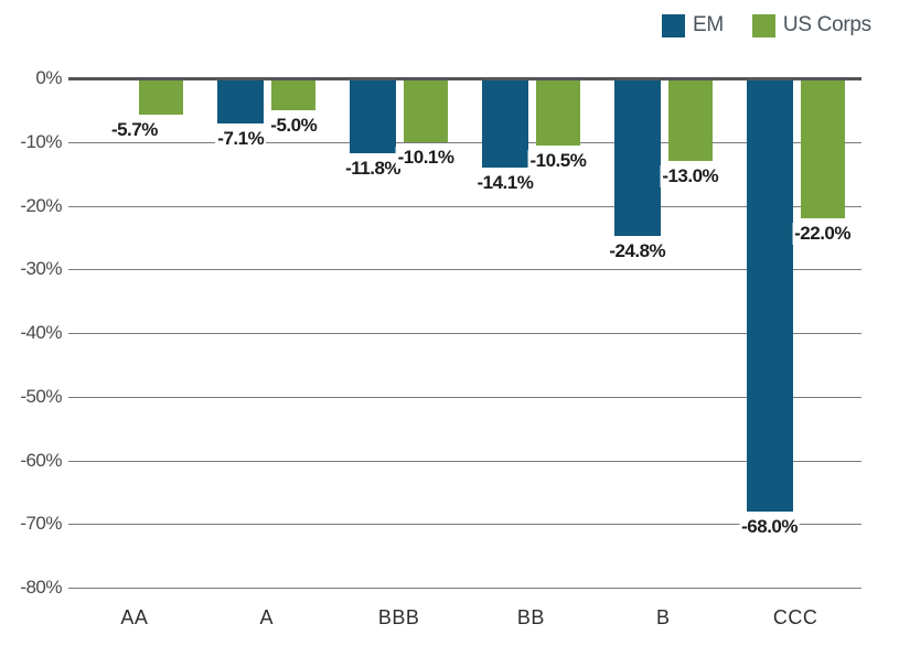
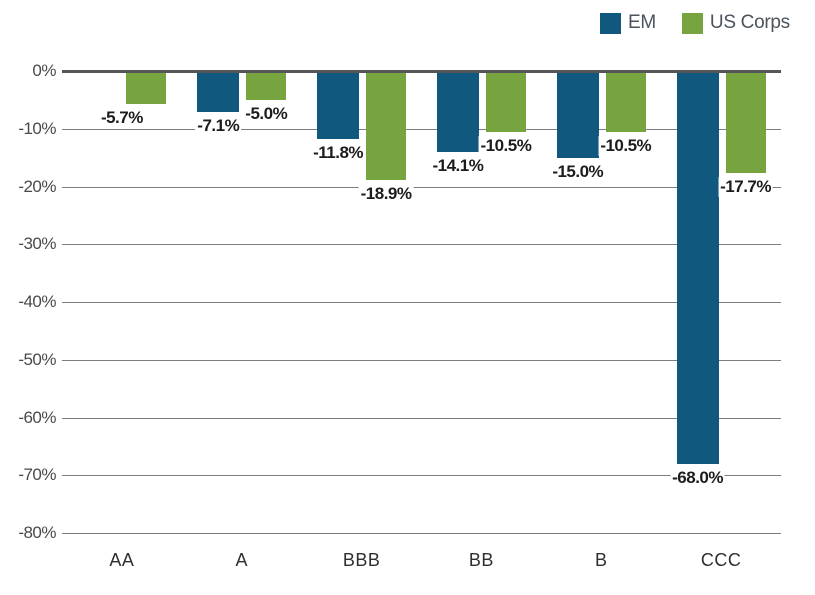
US Corps/BBB: -10.1% -> -18.9%
EM/B: -24.8% -> -15.0%
US Corps/B: -13.0% -> -10.5%
US Corps/CCC: -22.0% -> -17.7%
